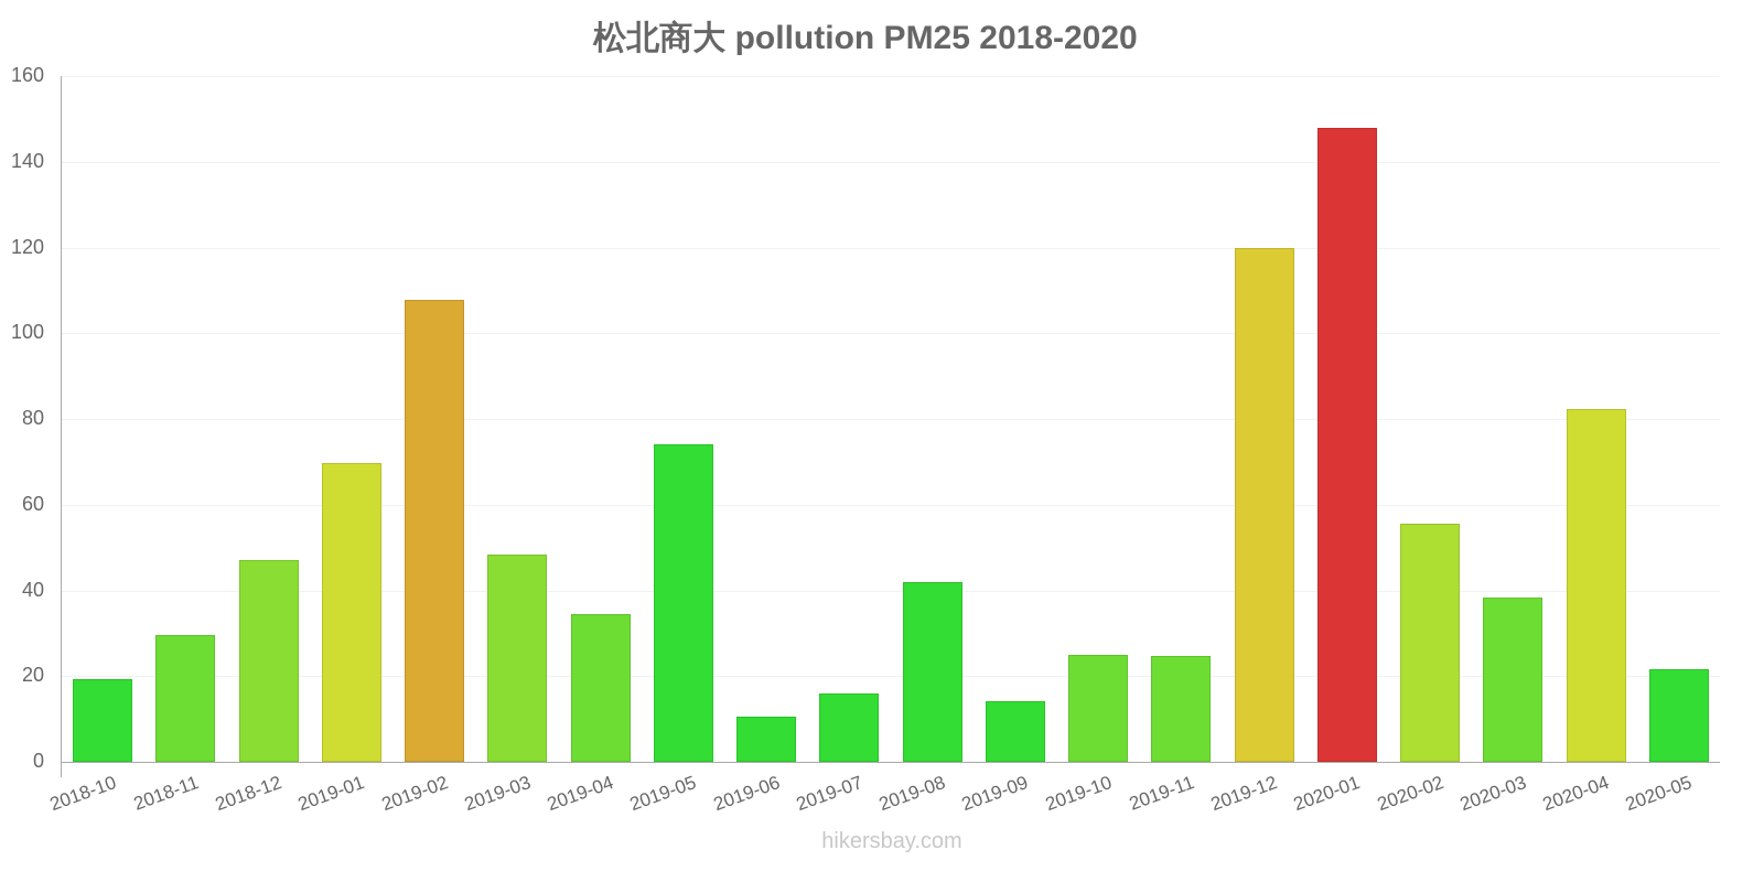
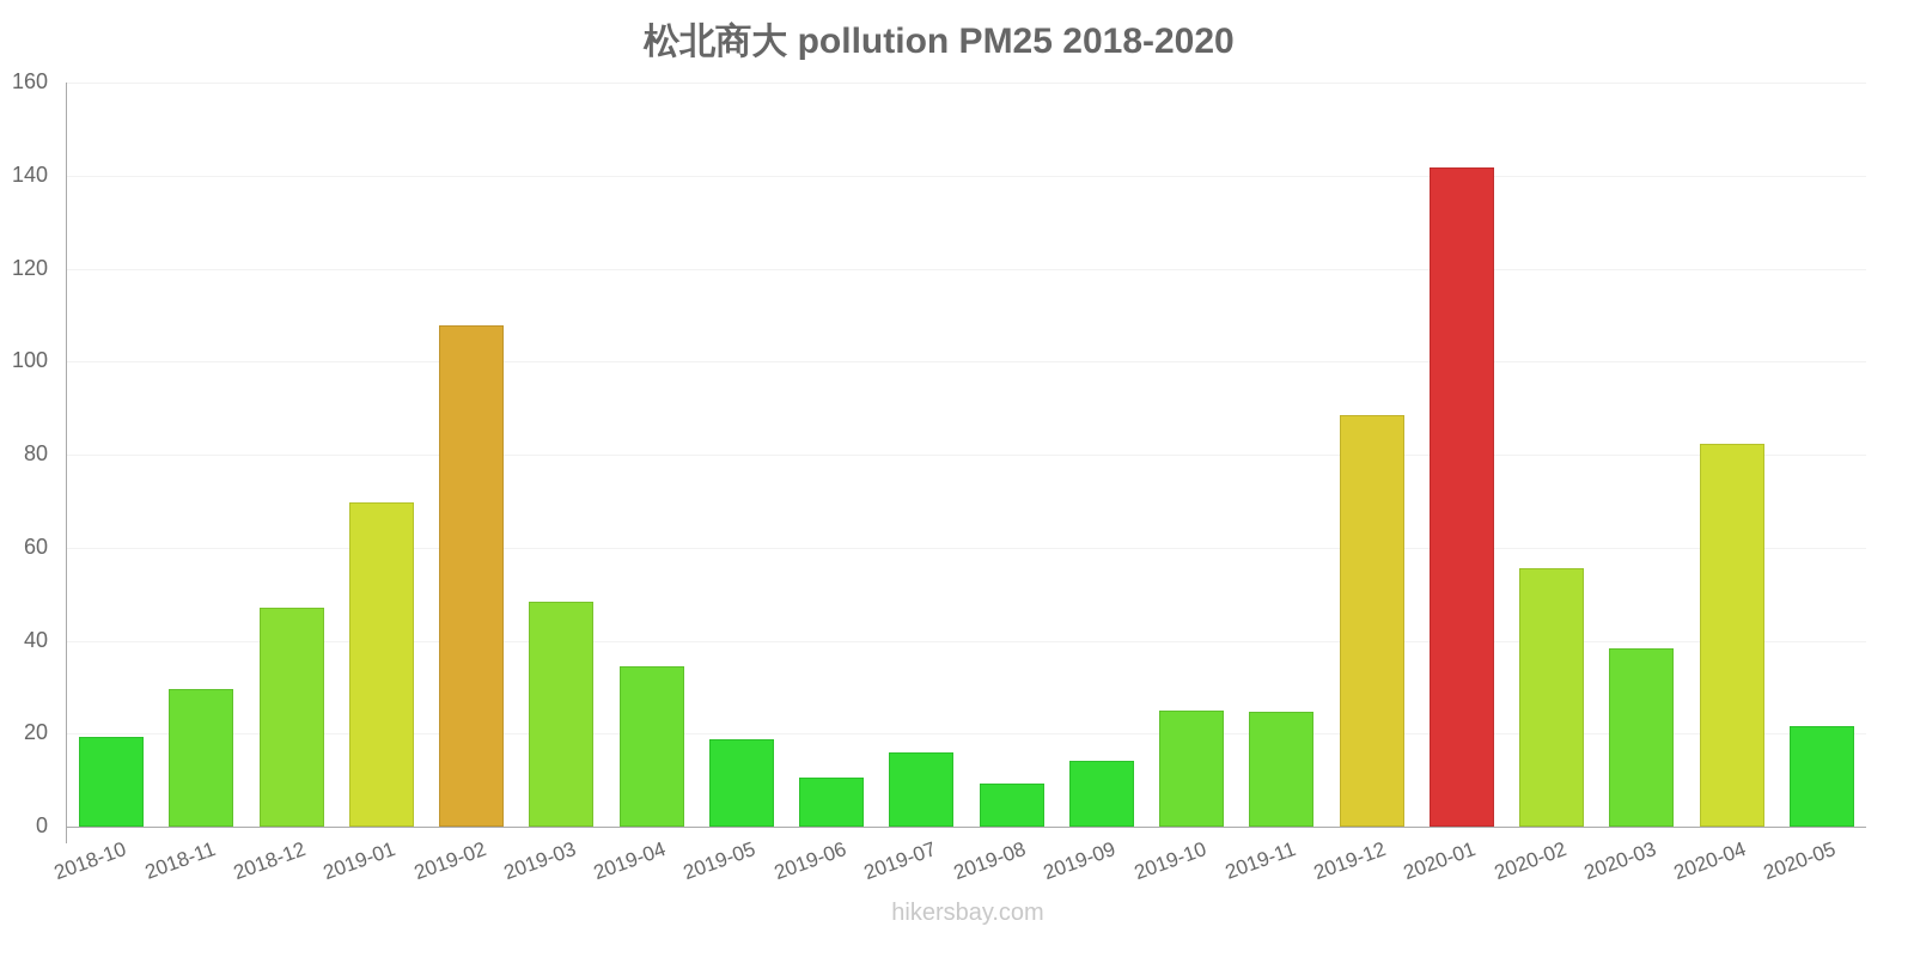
2019-05: 74 -> 19
2019-08: 42 -> 9
2019-12: 120 -> 88
2020-01: 148 -> 142
